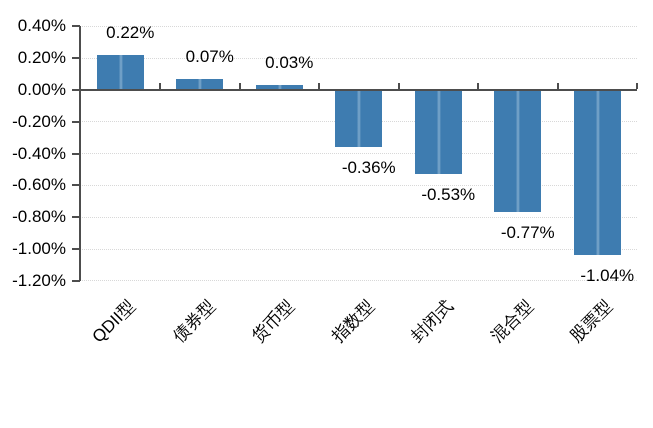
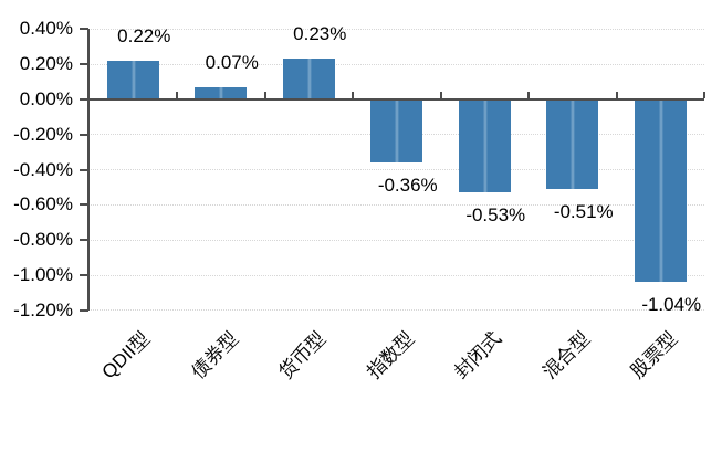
货币型: 0.03% -> 0.23%
混合型: -0.77% -> -0.51%
